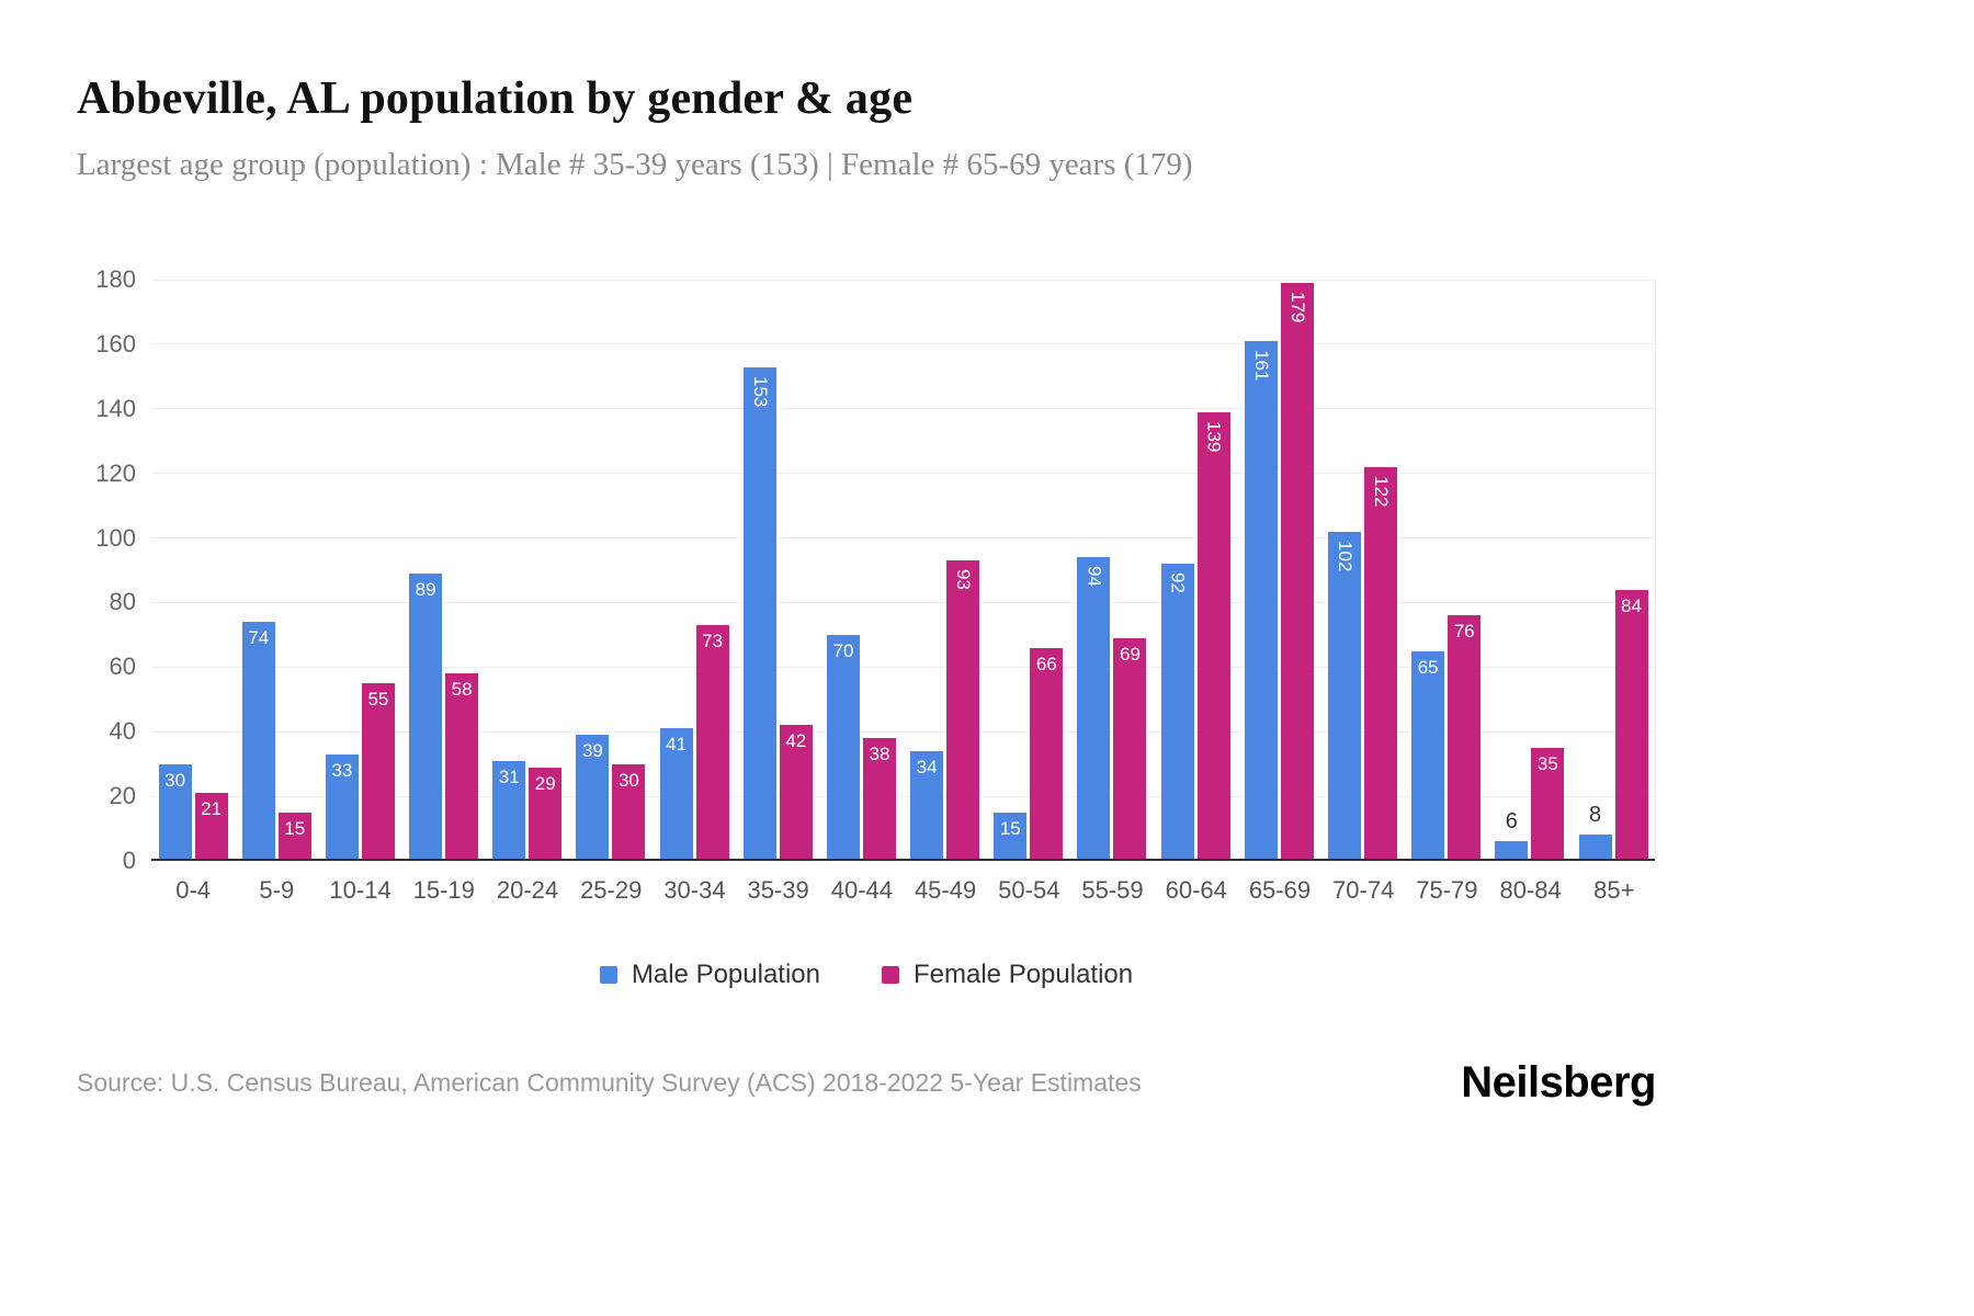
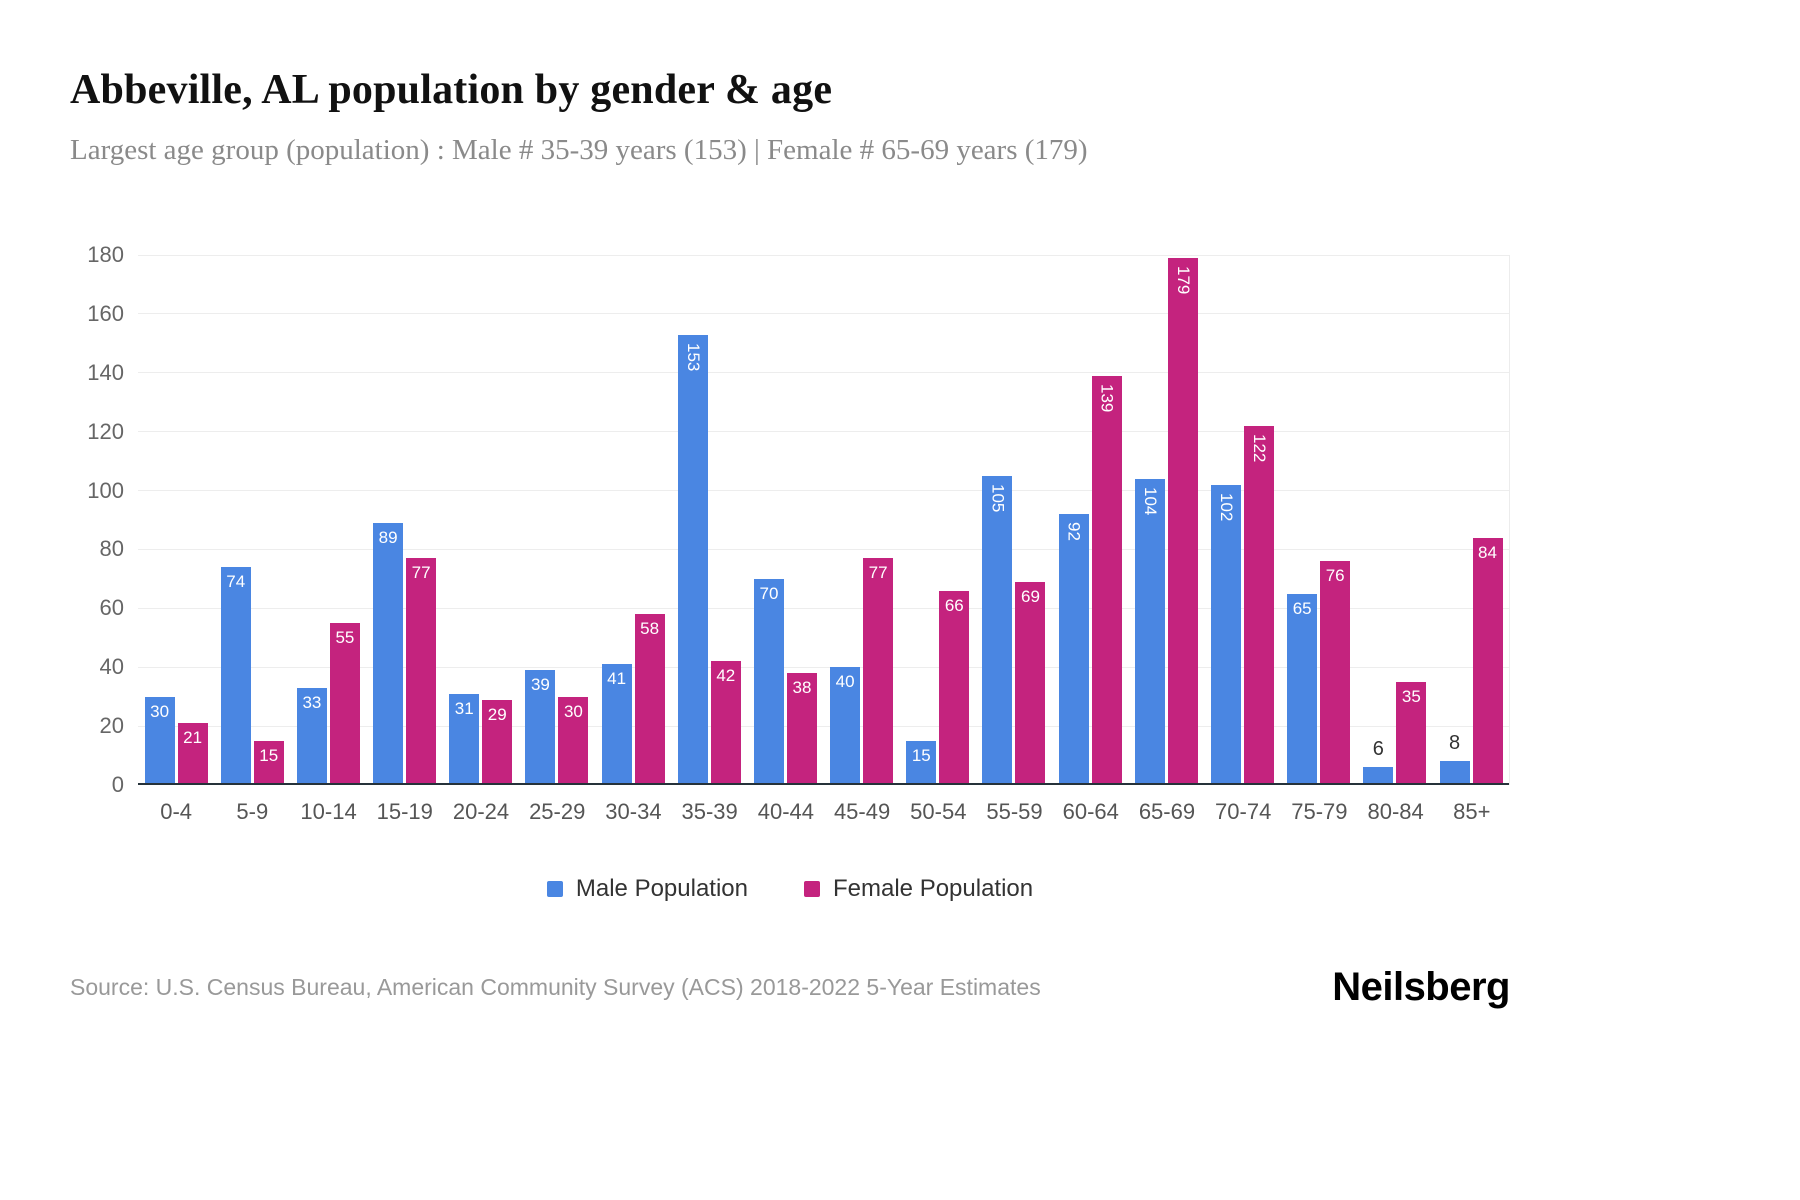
Female Population/15-19: 58 -> 77
Female Population/30-34: 73 -> 58
Male Population/45-49: 34 -> 40
Female Population/45-49: 93 -> 77
Male Population/55-59: 94 -> 105
Male Population/65-69: 161 -> 104
